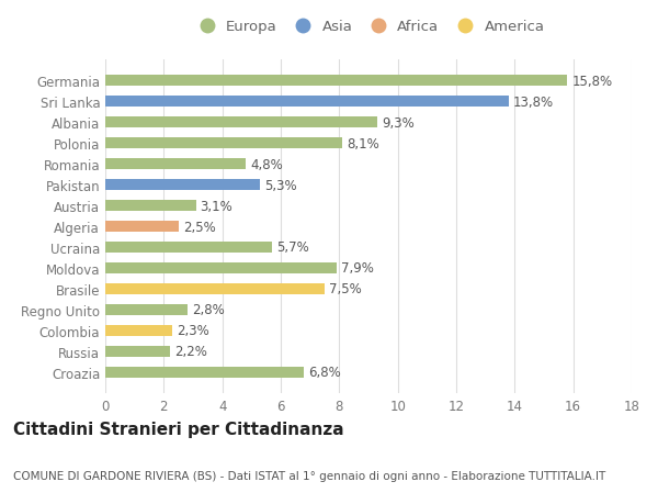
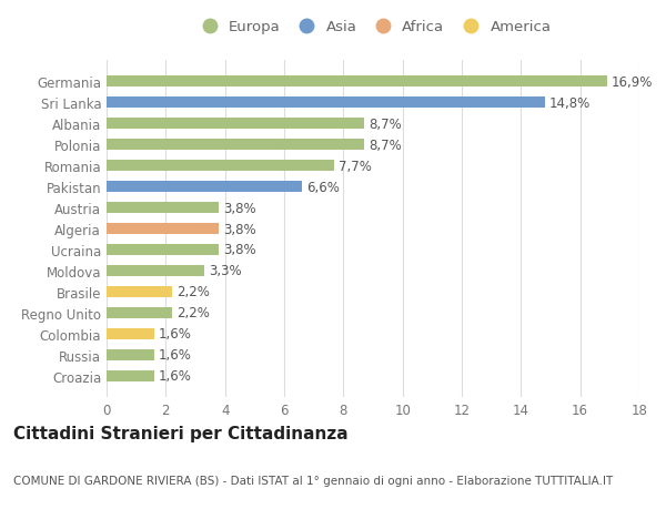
Germania: 15,8% -> 16,9%
Sri Lanka: 13,8% -> 14,8%
Albania: 9,3% -> 8,7%
Polonia: 8,1% -> 8,7%
Romania: 4,8% -> 7,7%
Pakistan: 5,3% -> 6,6%
Austria: 3,1% -> 3,8%
Algeria: 2,5% -> 3,8%
Ucraina: 5,7% -> 3,8%
Moldova: 7,9% -> 3,3%
Brasile: 7,5% -> 2,2%
Regno Unito: 2,8% -> 2,2%
Colombia: 2,3% -> 1,6%
Russia: 2,2% -> 1,6%
Croazia: 6,8% -> 1,6%
